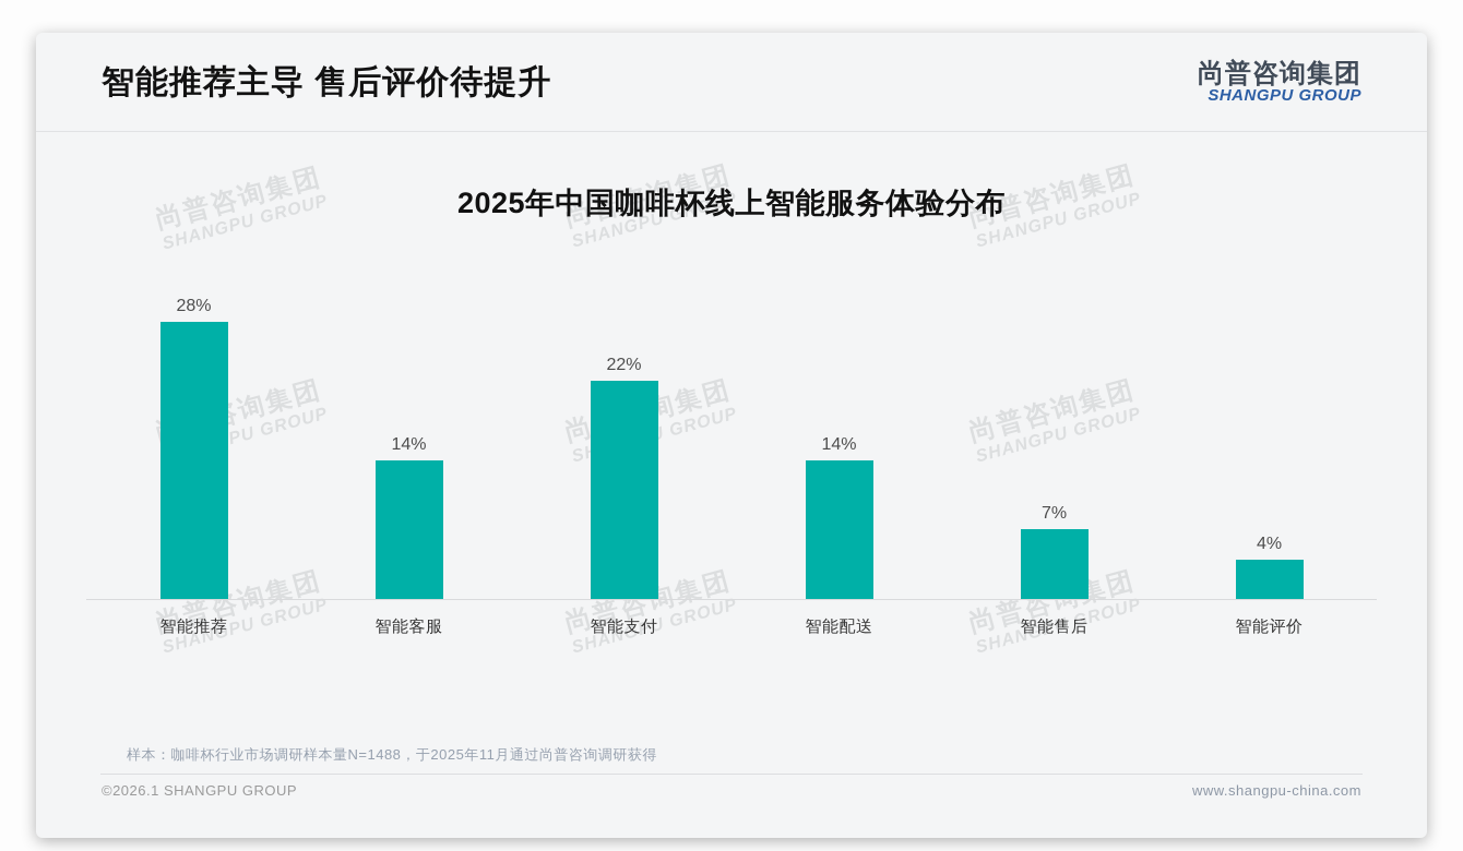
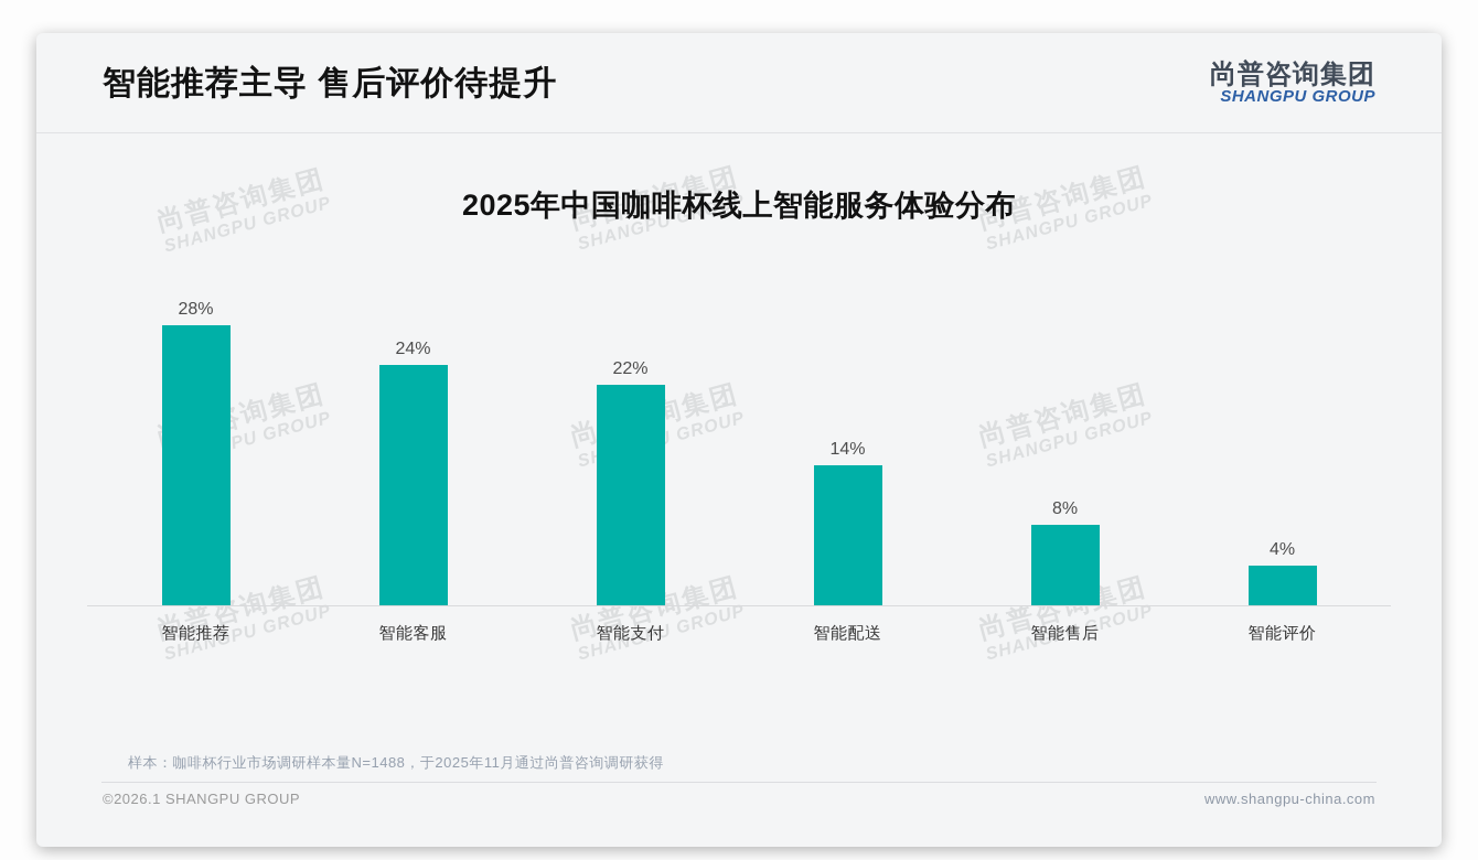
智能客服: 14% -> 24%
智能售后: 7% -> 8%
